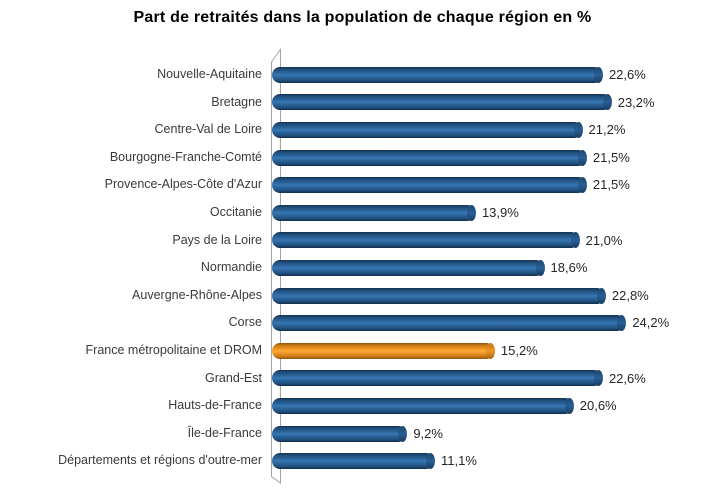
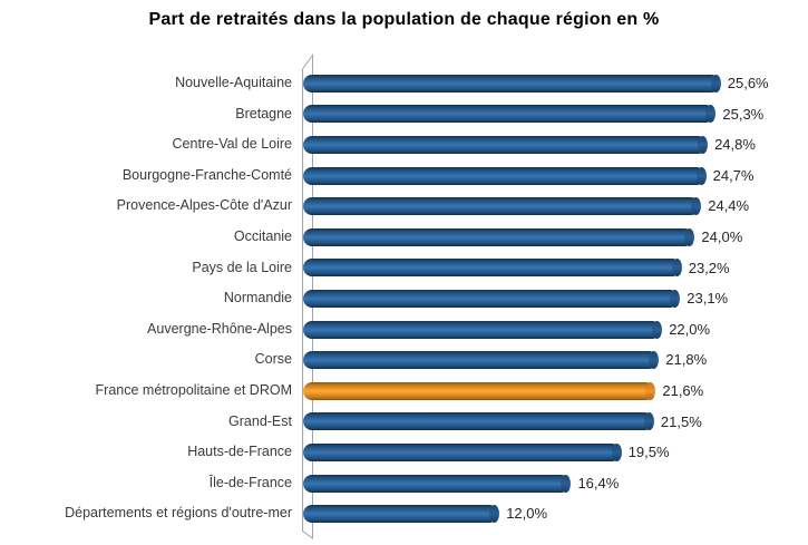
Nouvelle-Aquitaine: 22,6% -> 25,6%
Bretagne: 23,2% -> 25,3%
Centre-Val de Loire: 21,2% -> 24,8%
Bourgogne-Franche-Comté: 21,5% -> 24,7%
Provence-Alpes-Côte d'Azur: 21,5% -> 24,4%
Occitanie: 13,9% -> 24,0%
Pays de la Loire: 21,0% -> 23,2%
Normandie: 18,6% -> 23,1%
Auvergne-Rhône-Alpes: 22,8% -> 22,0%
Corse: 24,2% -> 21,8%
France métropolitaine et DROM: 15,2% -> 21,6%
Grand-Est: 22,6% -> 21,5%
Hauts-de-France: 20,6% -> 19,5%
Île-de-France: 9,2% -> 16,4%
Départements et régions d'outre-mer: 11,1% -> 12,0%
